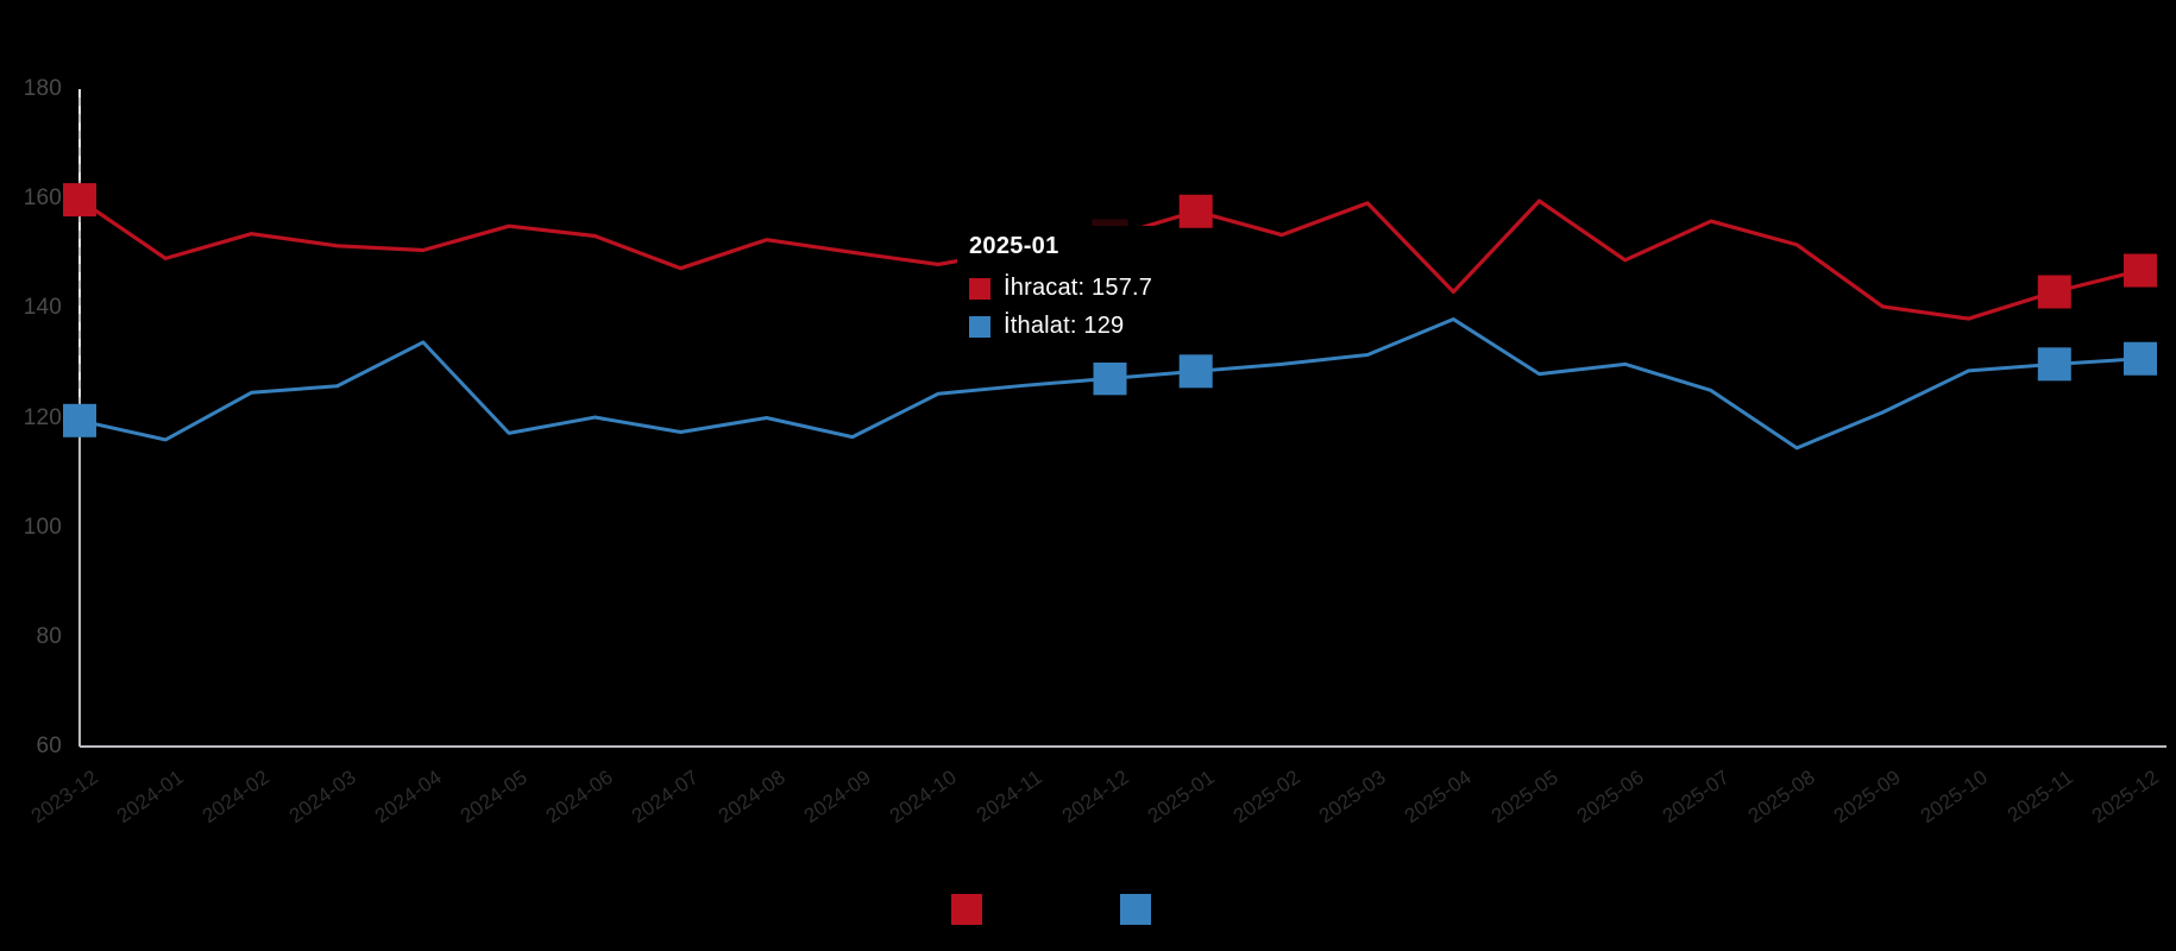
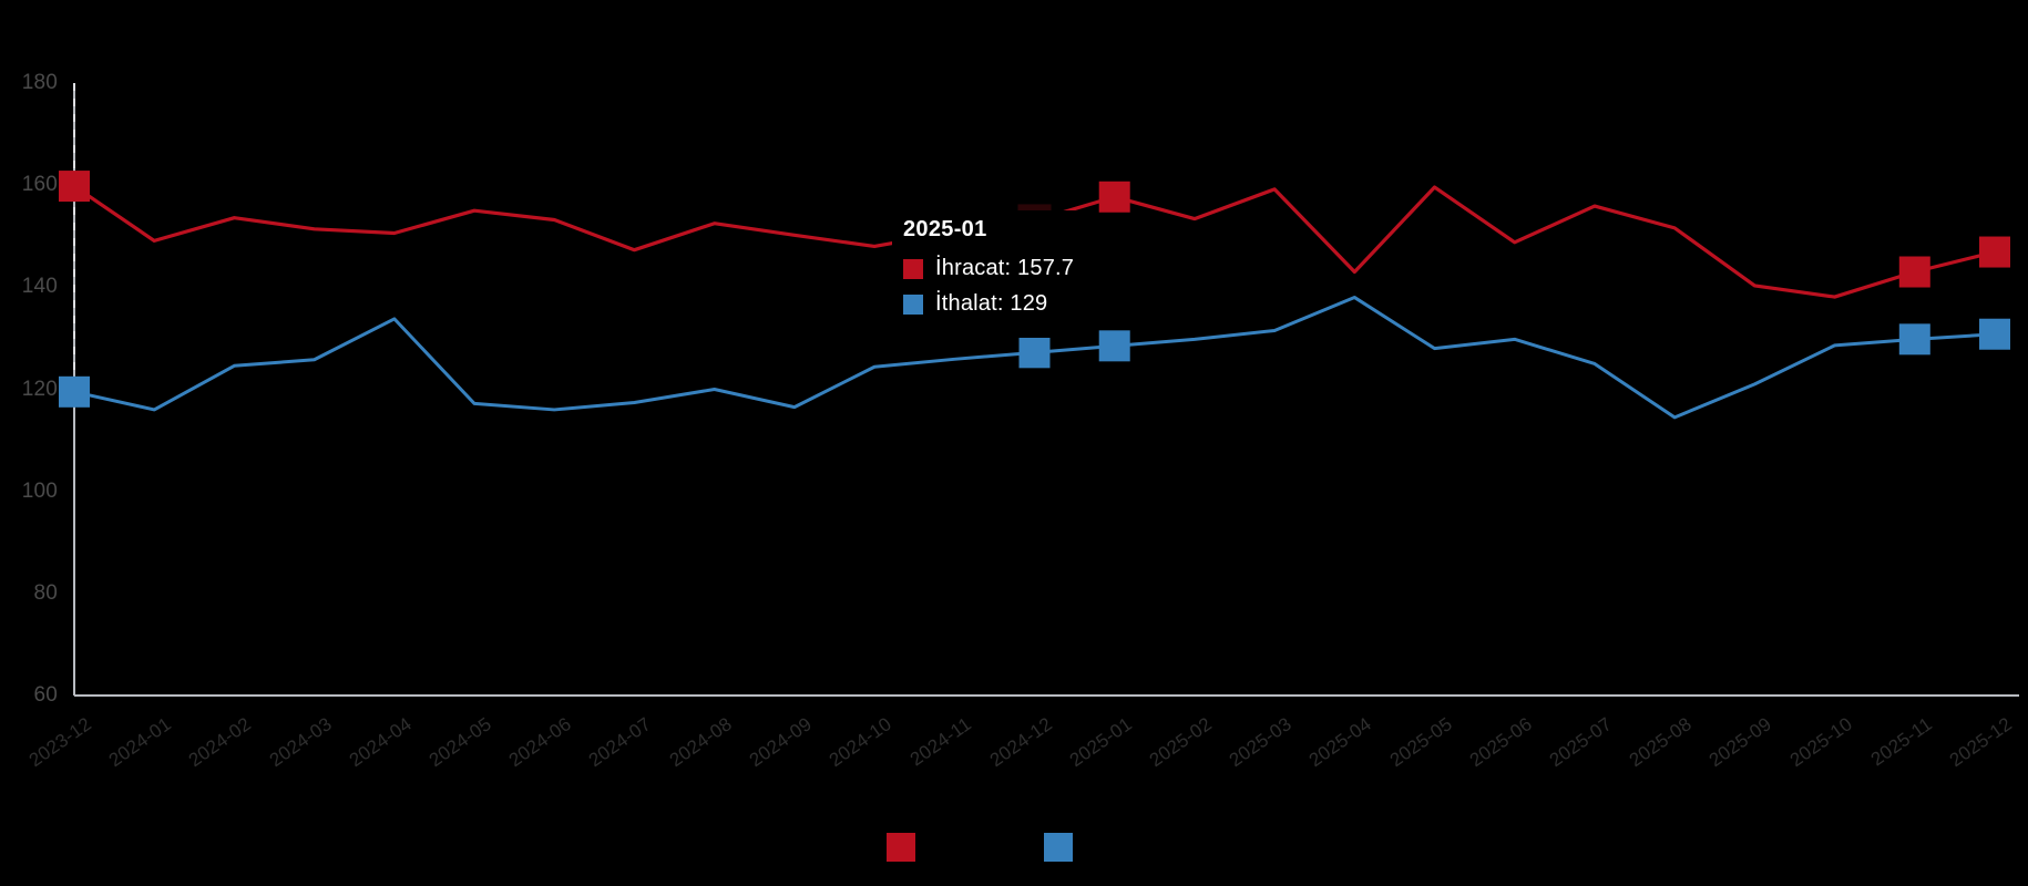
İthalat/2024-06: 120 -> 116
